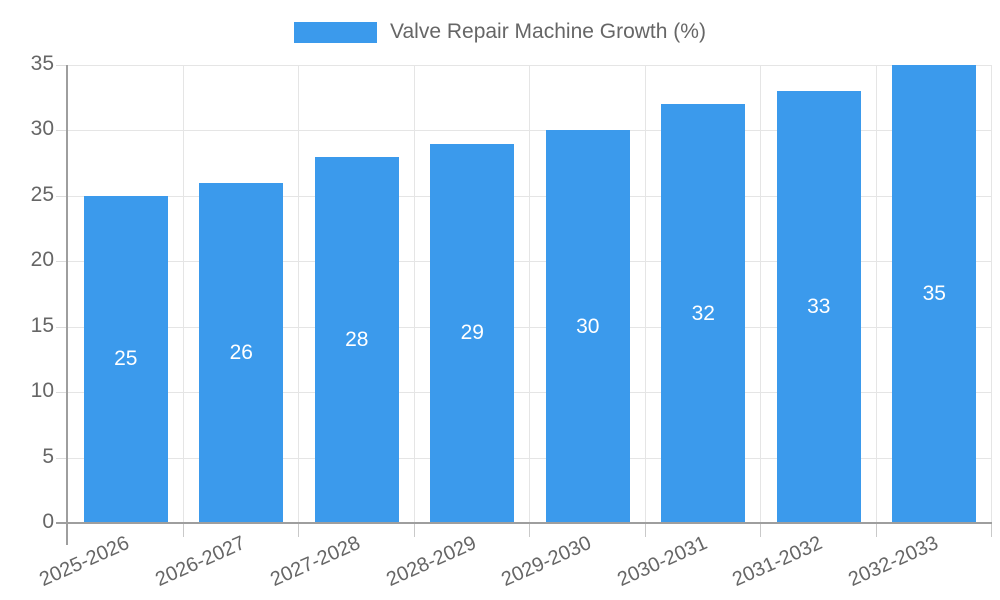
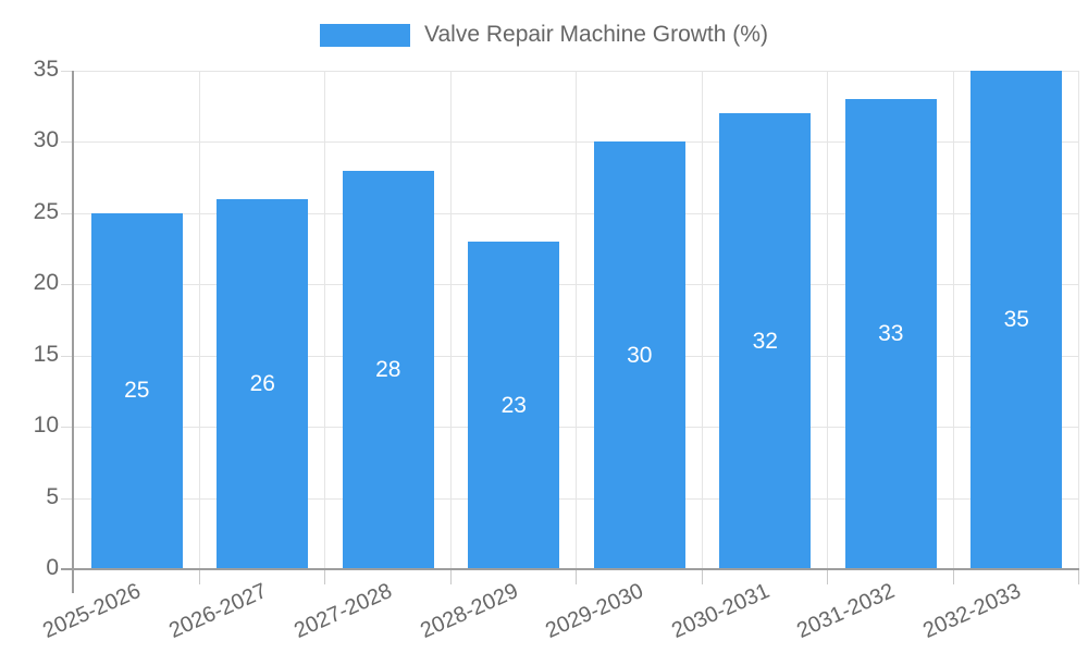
2028-2029: 29 -> 23
